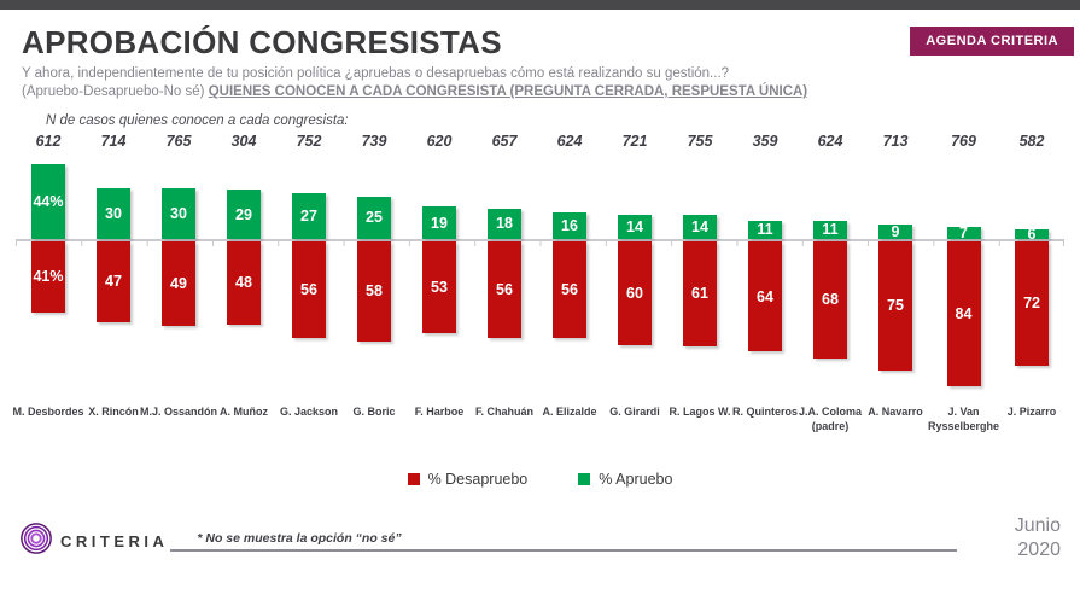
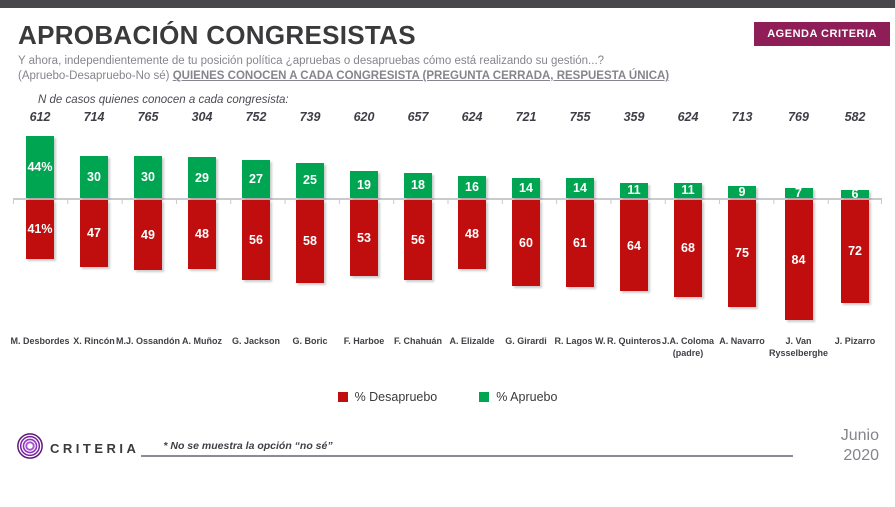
% Desapruebo/A. Elizalde: 56 -> 48
